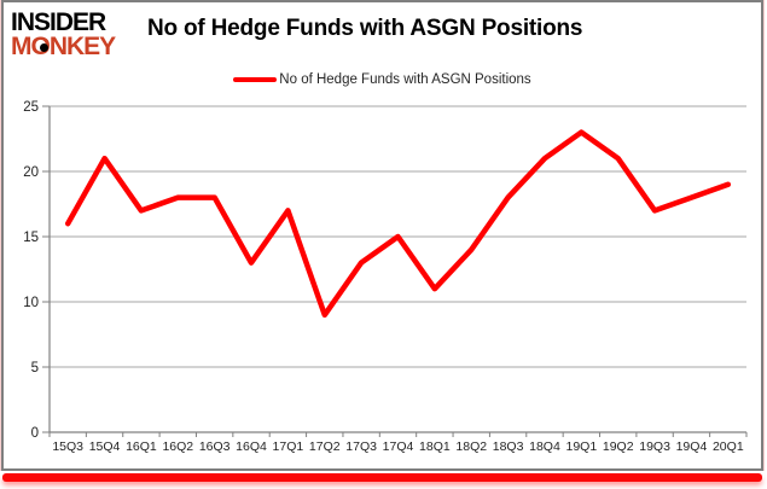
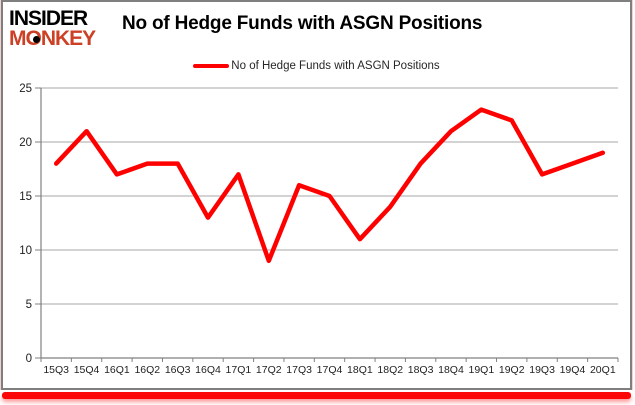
15Q3: 16 -> 18
17Q3: 13 -> 16
19Q2: 21 -> 22
